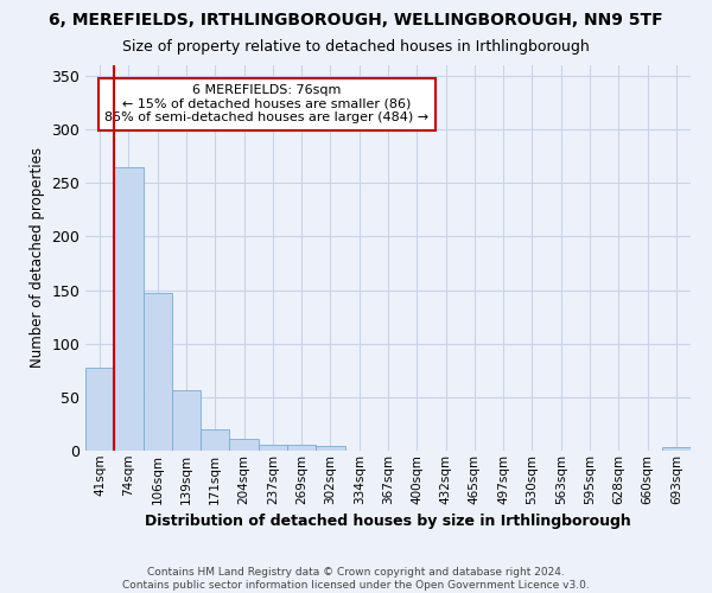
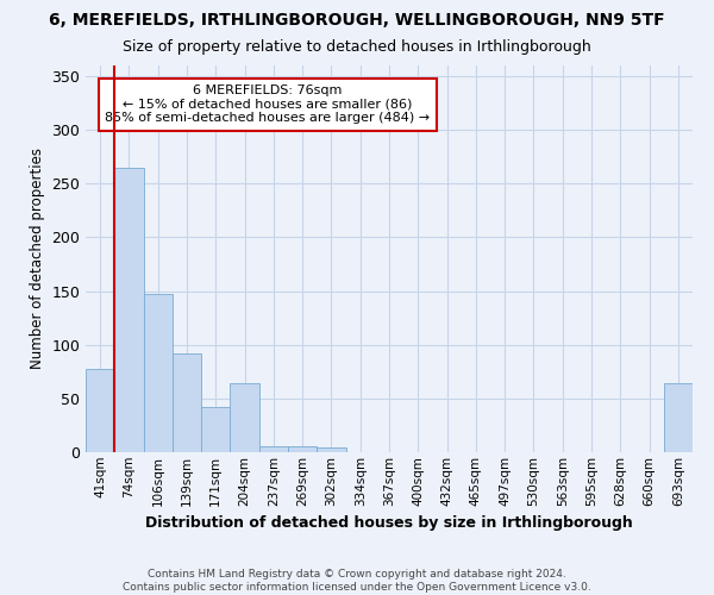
139sqm: 57 -> 92
171sqm: 20 -> 42
204sqm: 11 -> 64
693sqm: 3 -> 64
